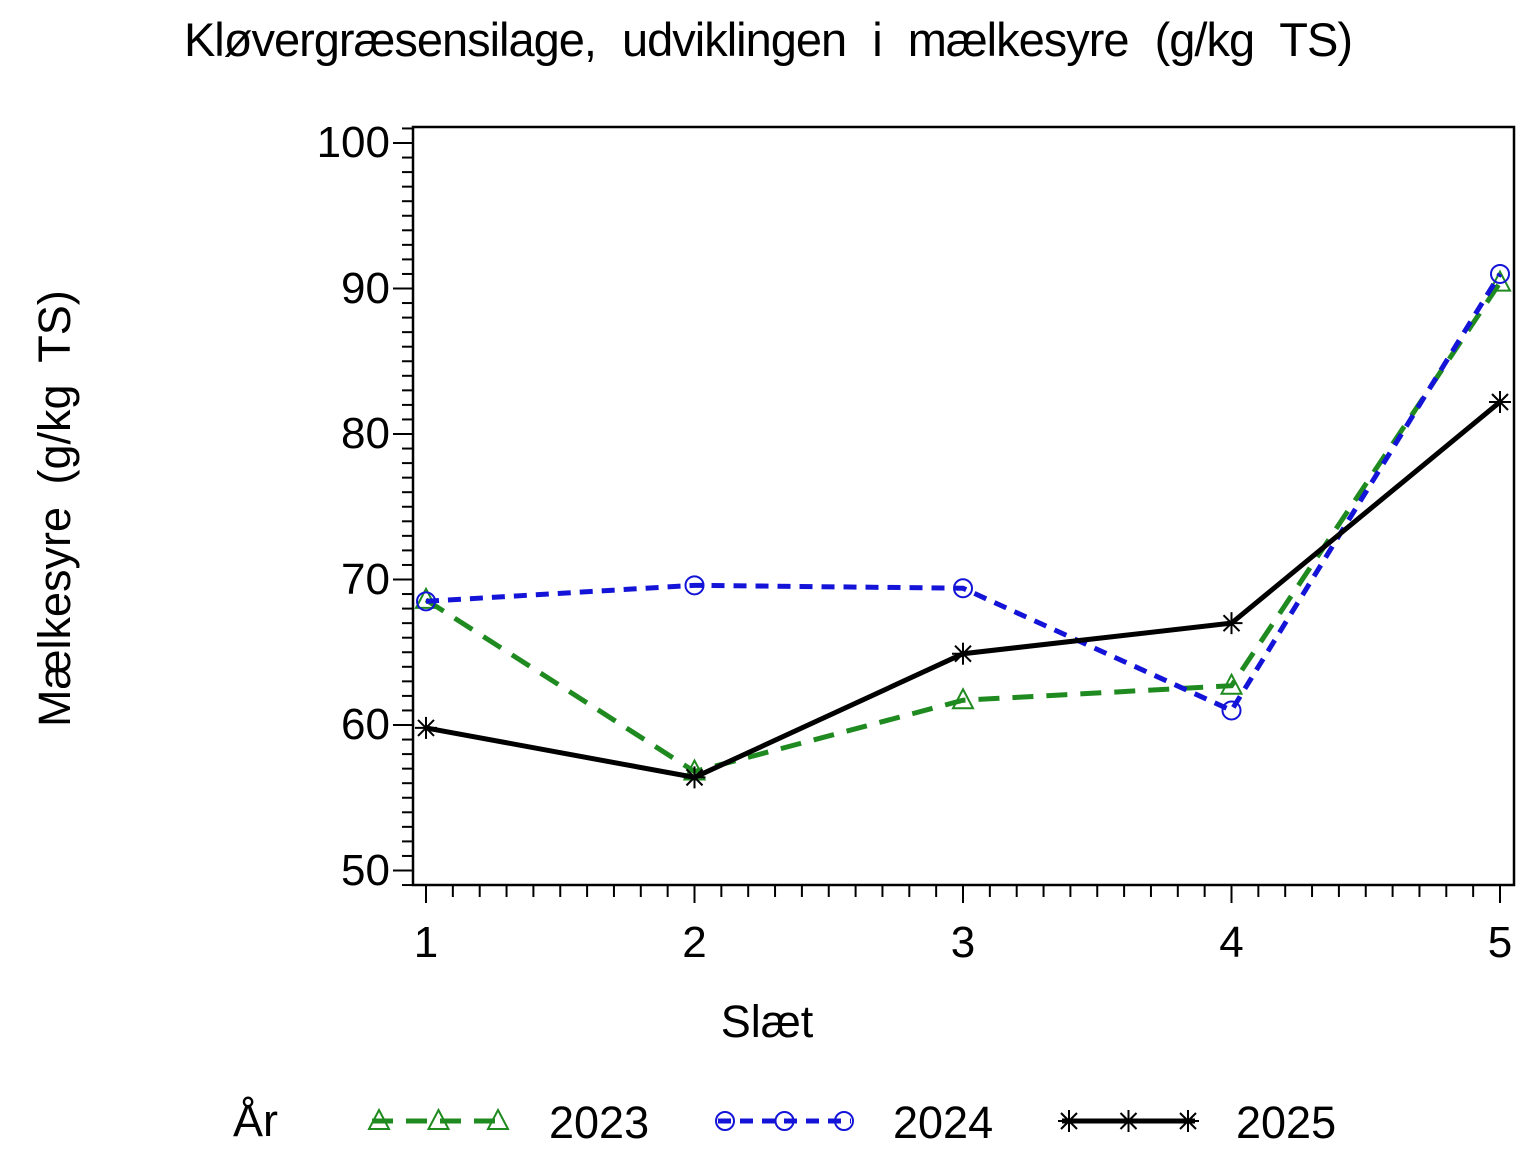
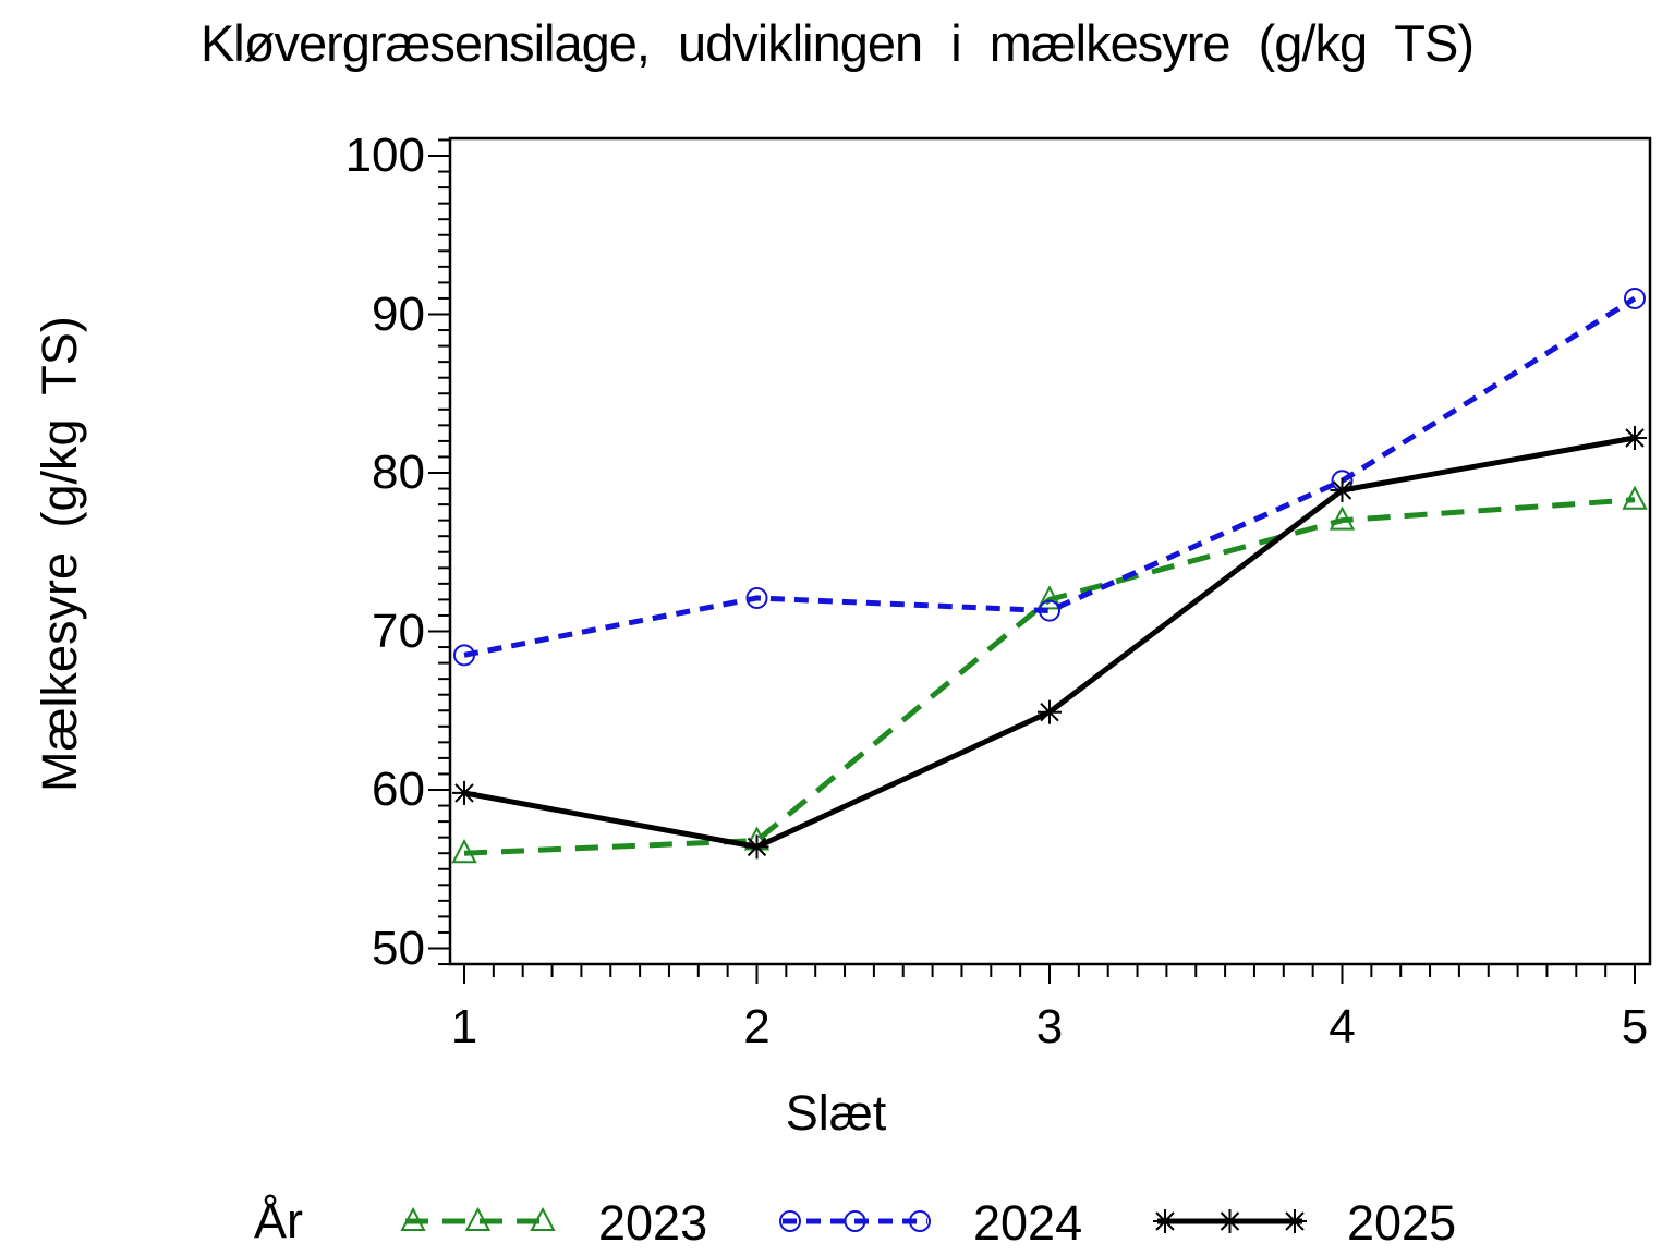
2023/1: 68.6 -> 56.0
2024/2: 69.6 -> 72.1
2023/3: 61.7 -> 72.0
2024/3: 69.4 -> 71.3
2023/4: 62.7 -> 77.0
2024/4: 61.0 -> 79.5
2025/4: 67.0 -> 78.9
2023/5: 90.4 -> 78.3
